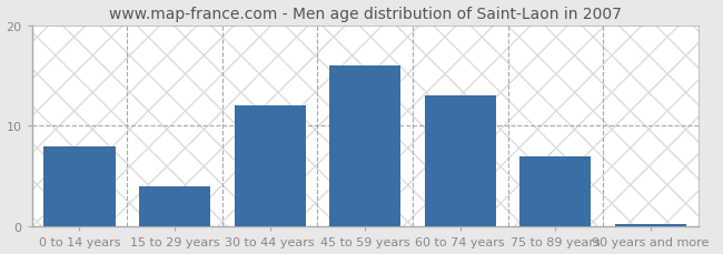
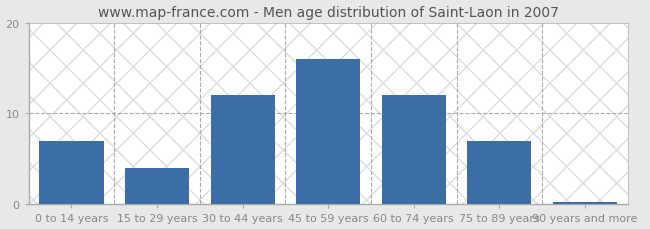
0 to 14 years: 8.0 -> 7.0
60 to 74 years: 13.0 -> 12.0
